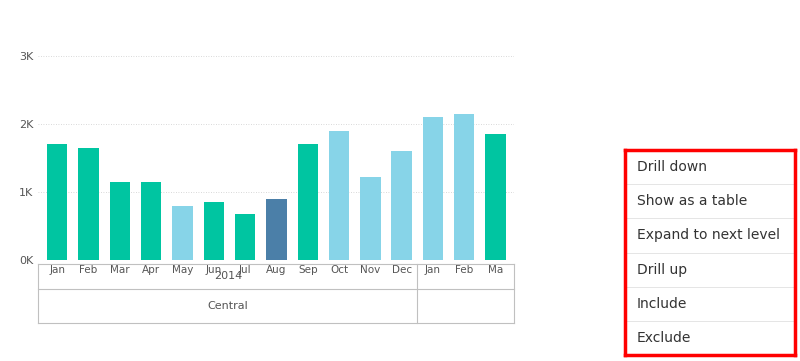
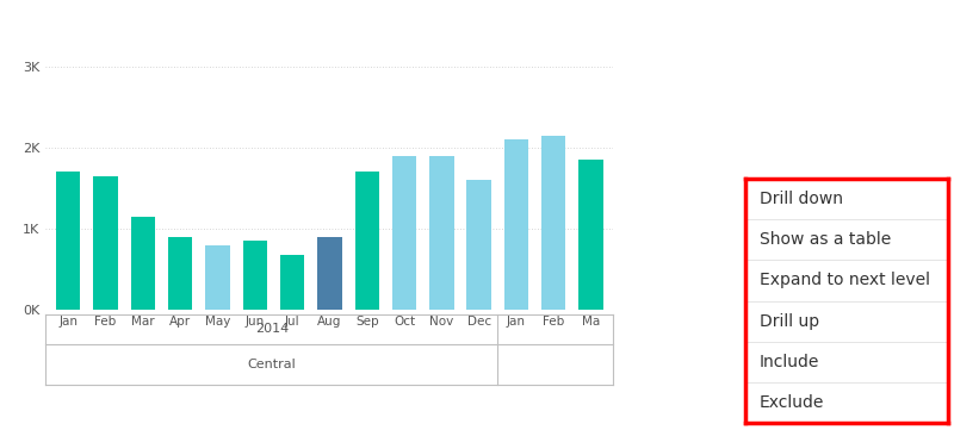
Apr: 1.14K -> 0.90K
Nov: 1.22K -> 1.90K
